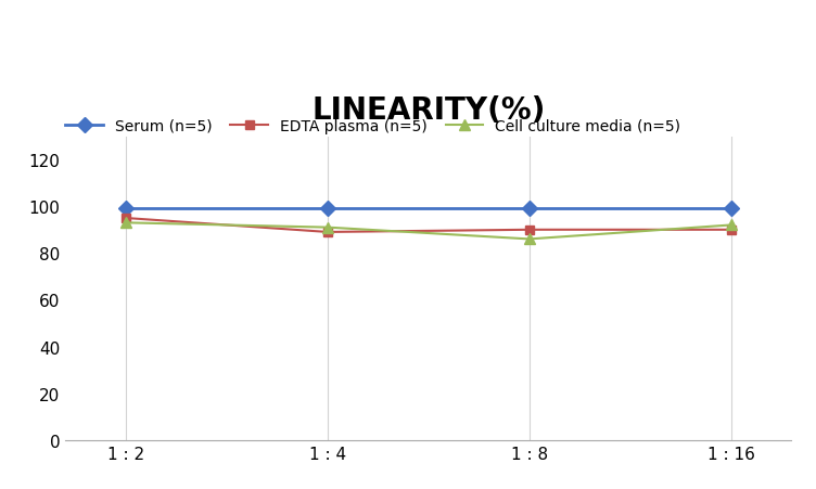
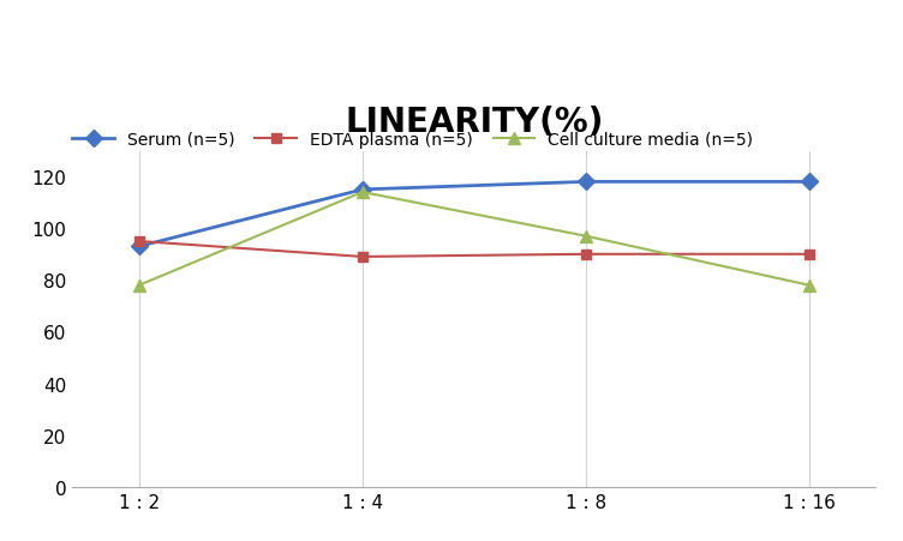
Serum (n=5)/1 : 2: 99 -> 93
Cell culture media (n=5)/1 : 2: 93 -> 78
Serum (n=5)/1 : 4: 99 -> 115
Cell culture media (n=5)/1 : 4: 91 -> 114
Serum (n=5)/1 : 8: 99 -> 118
Cell culture media (n=5)/1 : 8: 86 -> 97
Serum (n=5)/1 : 16: 99 -> 118
Cell culture media (n=5)/1 : 16: 92 -> 78
